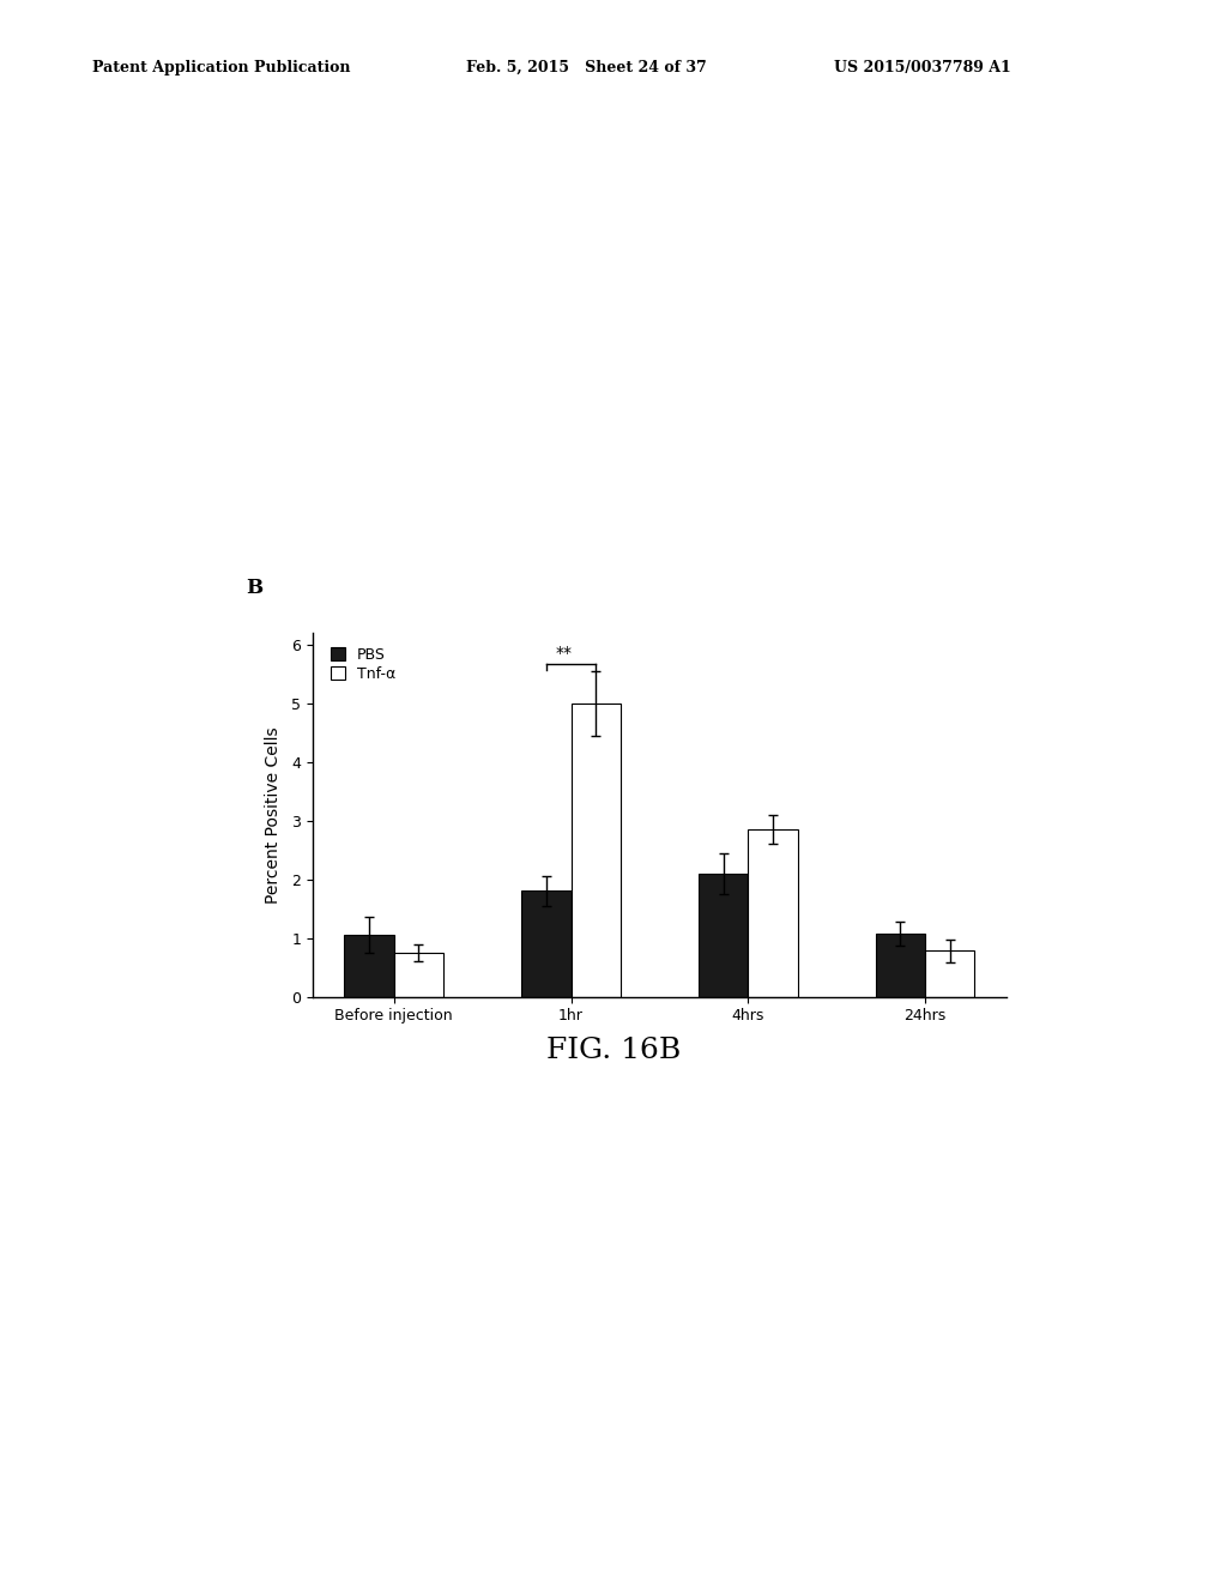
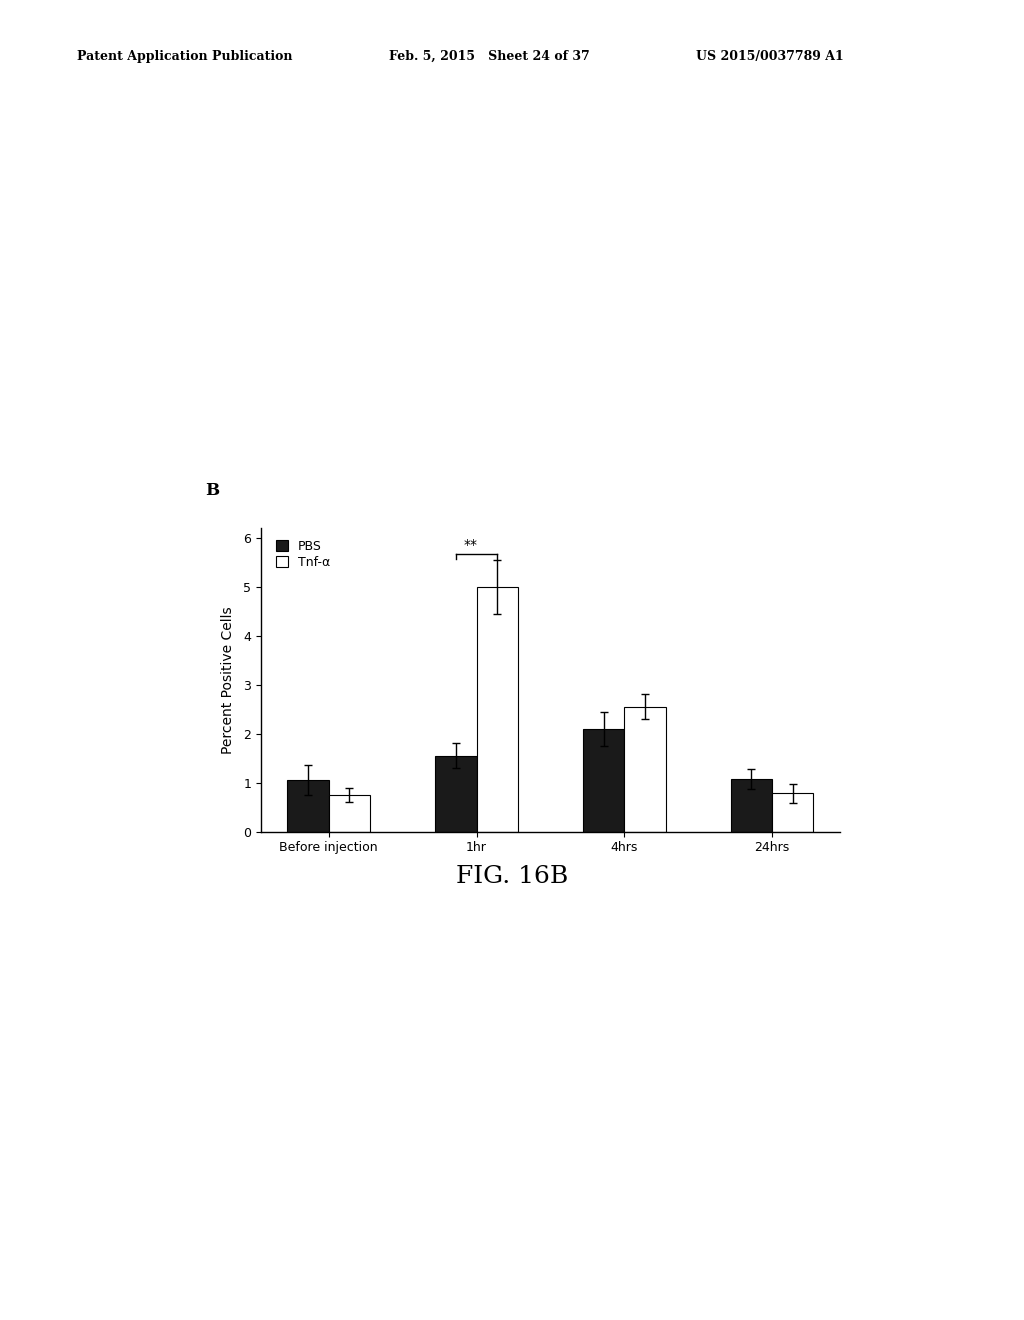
PBS/1hr: 1.80 -> 1.55
Tnf-α/4hrs: 2.85 -> 2.55
